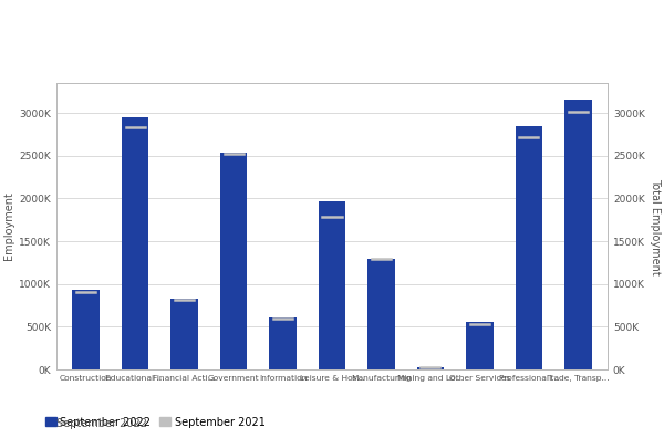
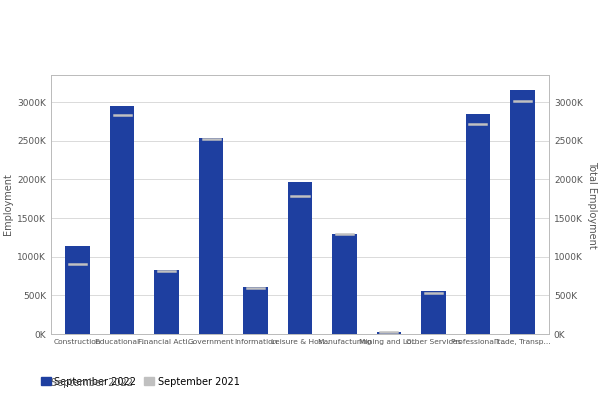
Construction: 930K -> 1140K
